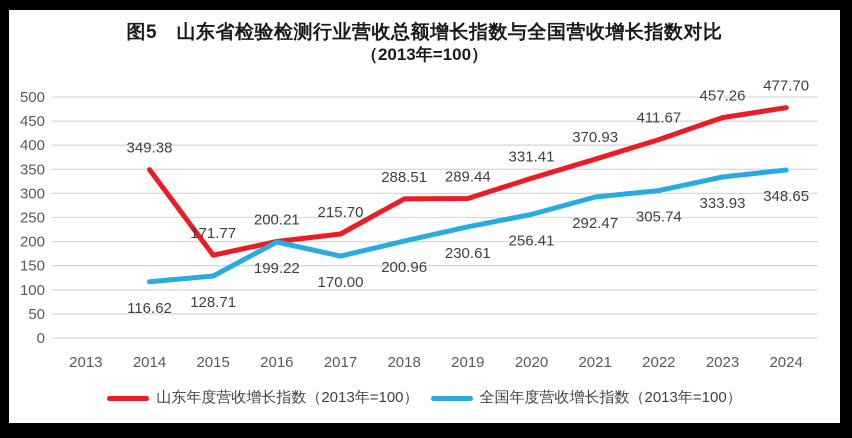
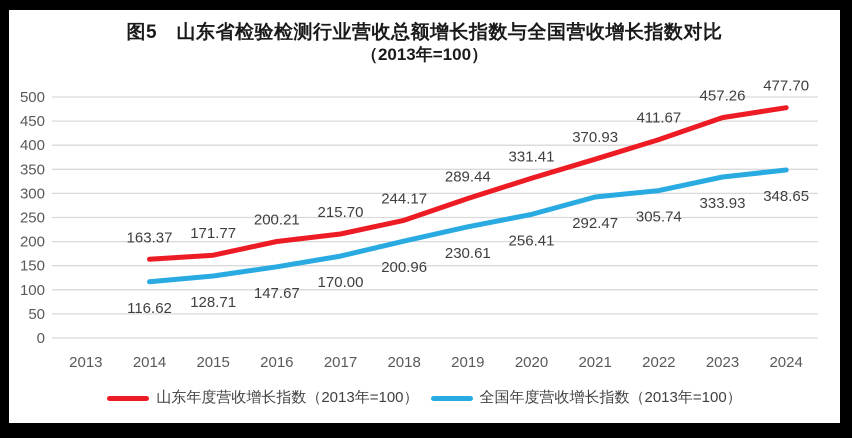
山东年度营收增长指数（2013年=100）/2014: 349.38 -> 163.37
全国年度营收增长指数（2013年=100）/2016: 199.22 -> 147.67
山东年度营收增长指数（2013年=100）/2018: 288.51 -> 244.17
